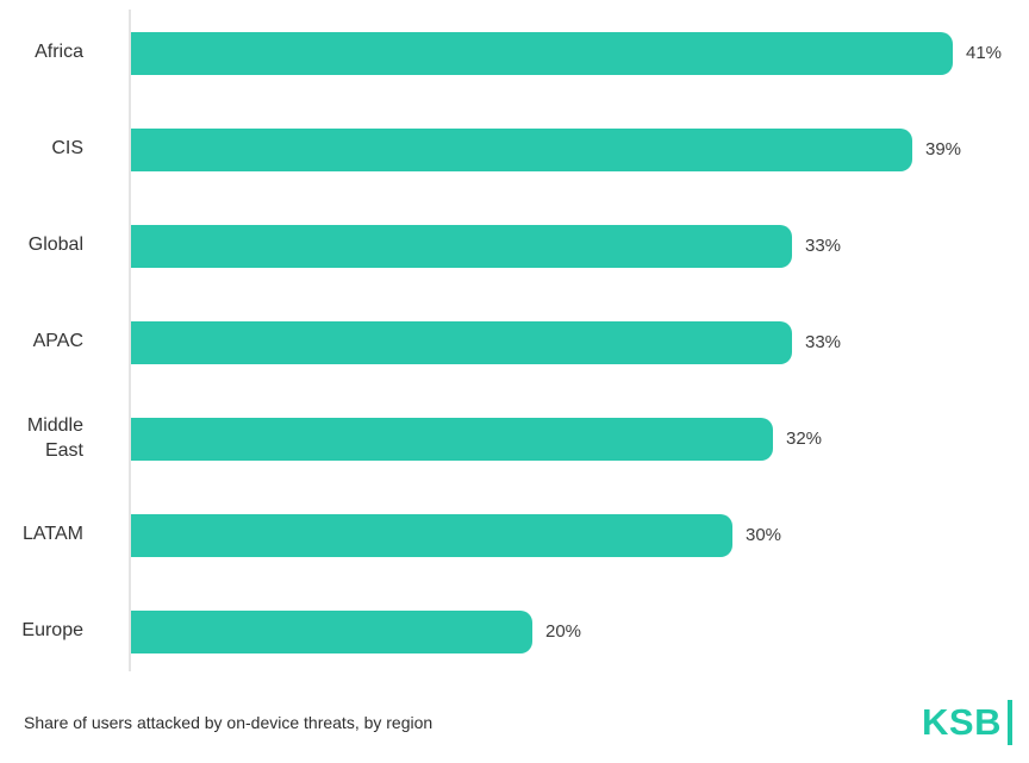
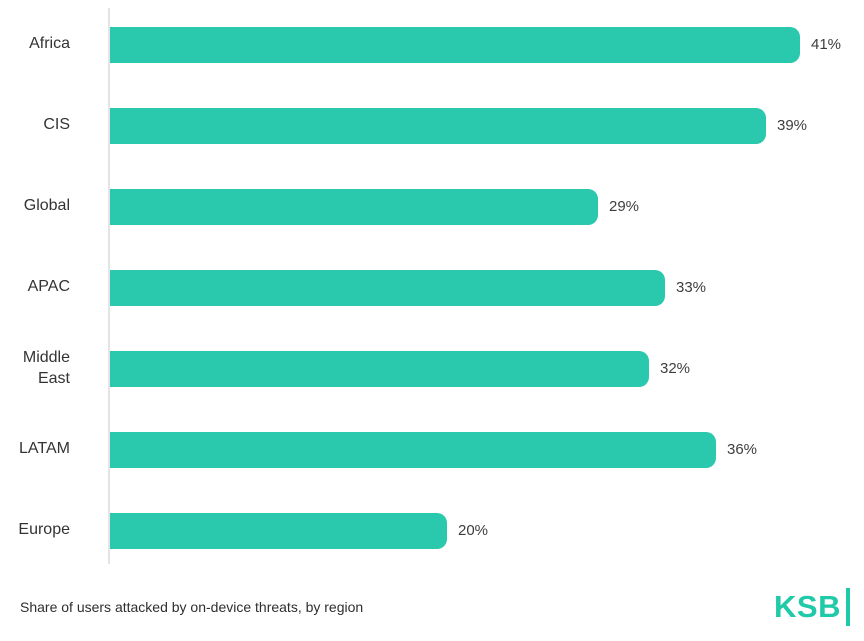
Global: 33% -> 29%
LATAM: 30% -> 36%
